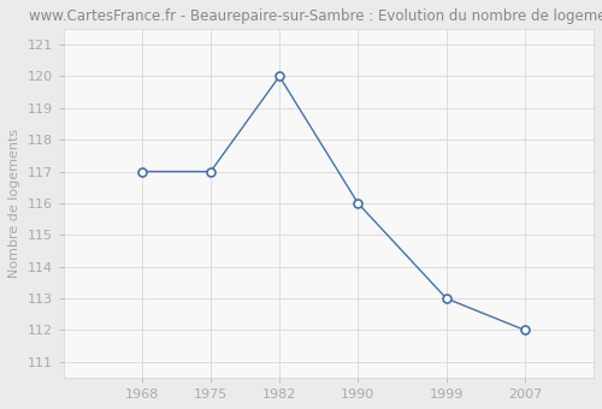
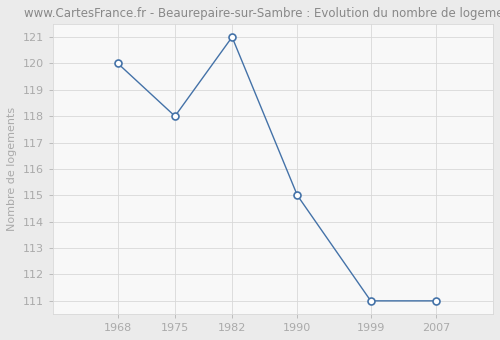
1968: 117 -> 120
1975: 117 -> 118
1982: 120 -> 121
1990: 116 -> 115
1999: 113 -> 111
2007: 112 -> 111
